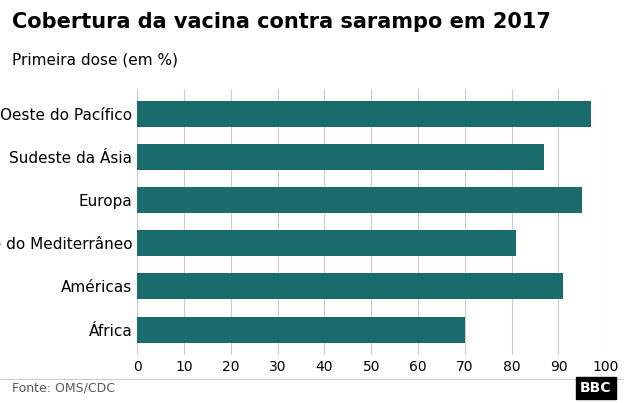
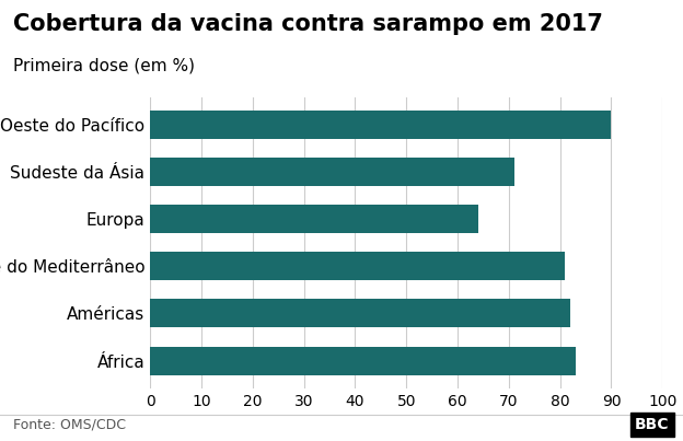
Oeste do Pacífico: 97 -> 90
Sudeste da Ásia: 87 -> 71
Europa: 95 -> 64
Américas: 91 -> 82
África: 70 -> 83
